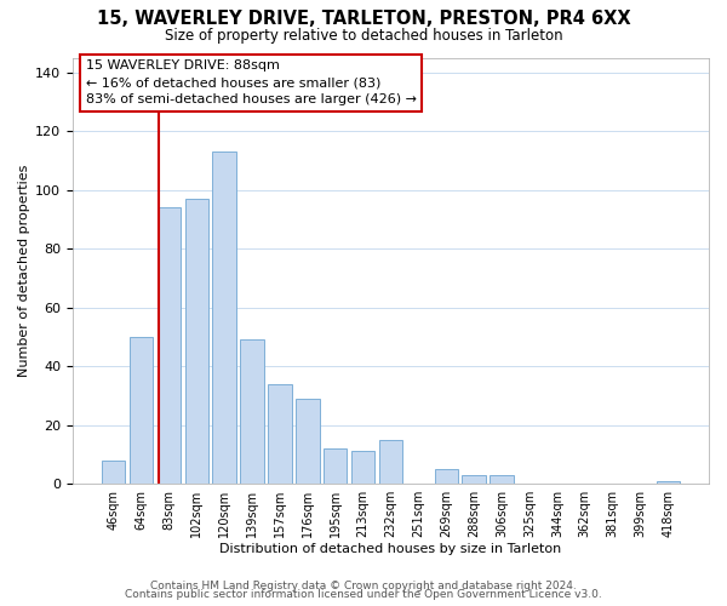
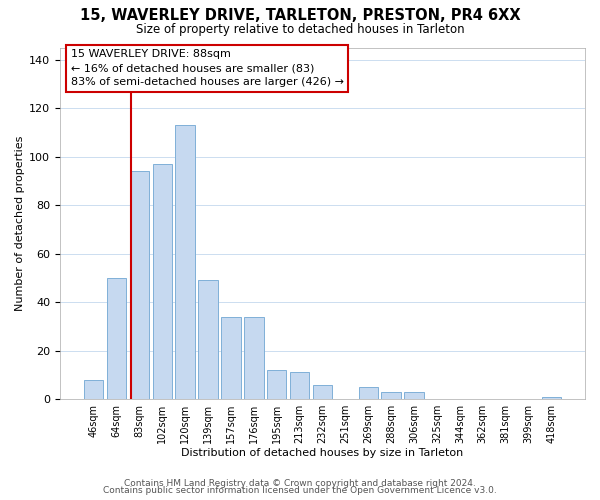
176sqm: 29 -> 34
232sqm: 15 -> 6
